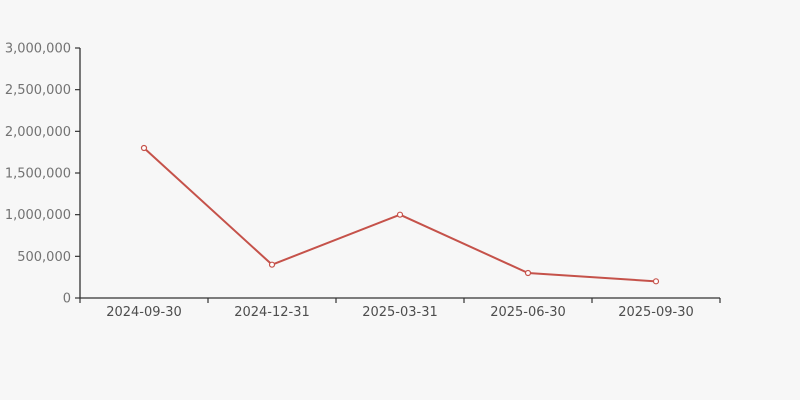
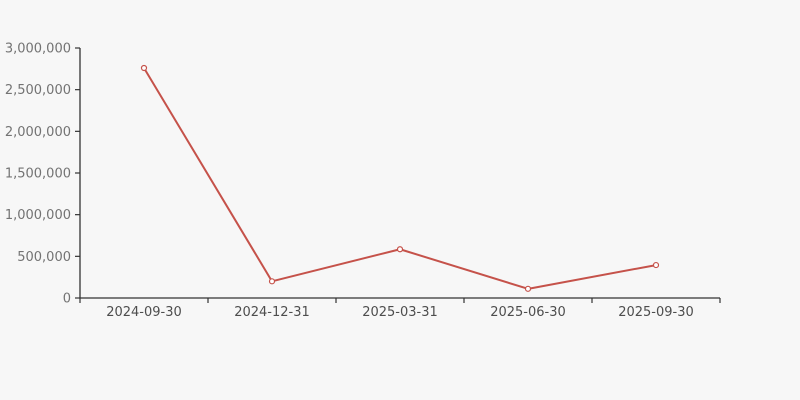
2024-09-30: 1800000 -> 2800000
2024-12-31: 400000 -> 200000
2025-03-31: 1000000 -> 600000
2025-06-30: 300000 -> 100000
2025-09-30: 200000 -> 400000
